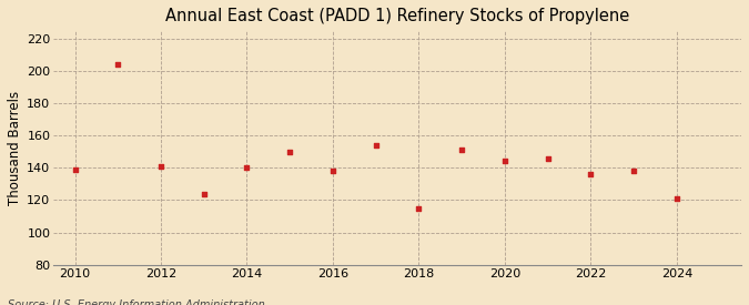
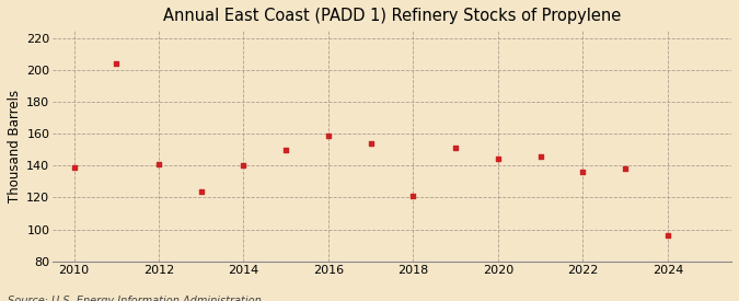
2016: 138 -> 159
2018: 115 -> 121
2024: 121 -> 96
